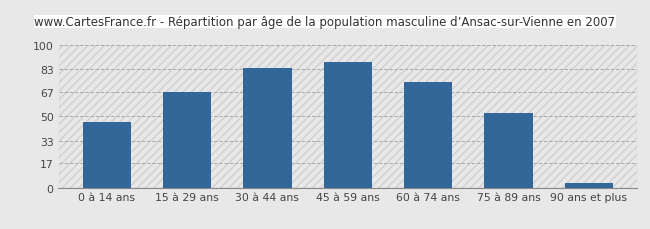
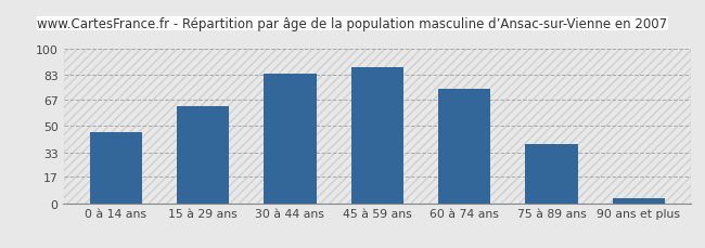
15 à 29 ans: 67 -> 63
75 à 89 ans: 52 -> 38
